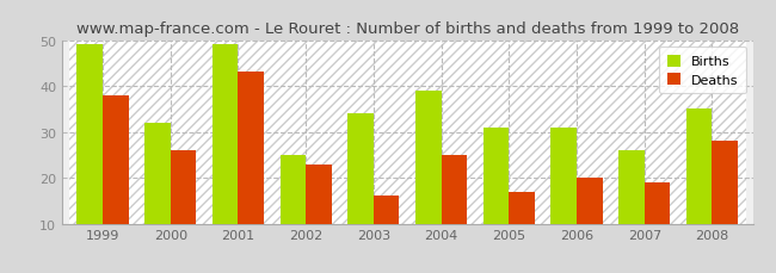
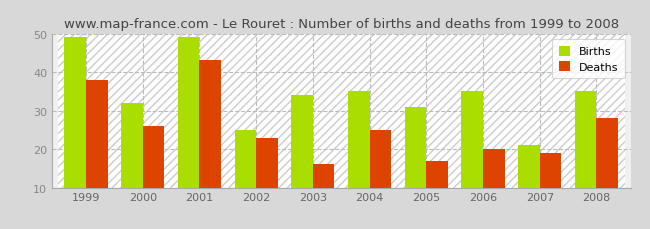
Births/2004: 39 -> 35
Births/2006: 31 -> 35
Births/2007: 26 -> 21
